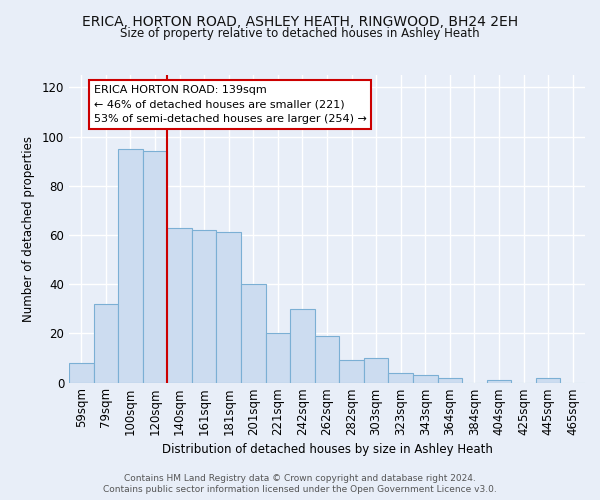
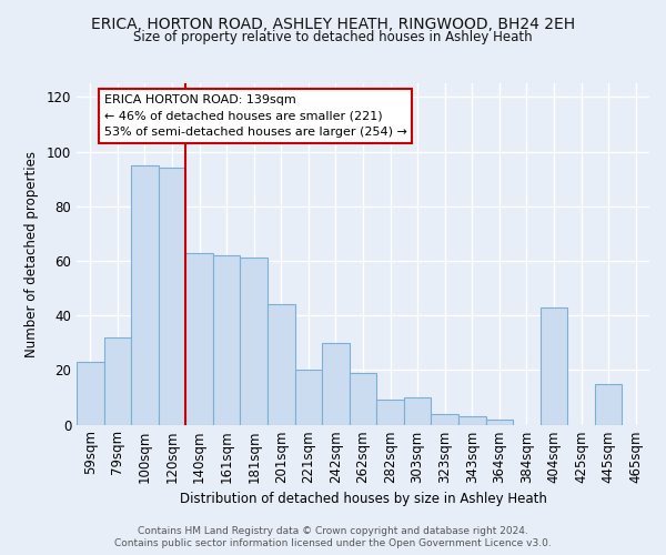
59sqm: 8 -> 23
201sqm: 40 -> 44
404sqm: 1 -> 43
445sqm: 2 -> 15
